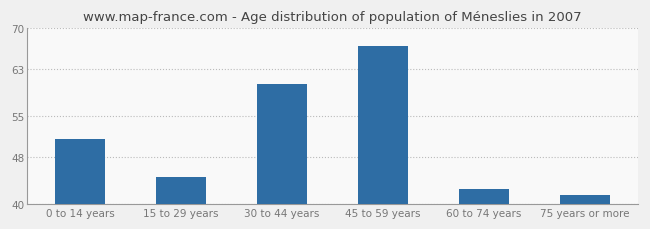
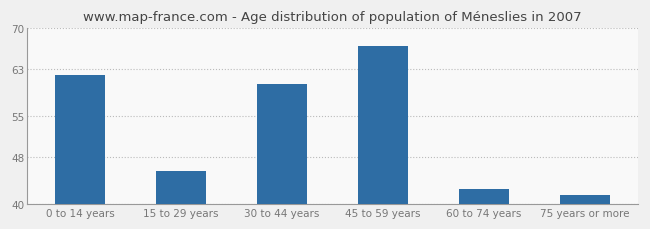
0 to 14 years: 51.0 -> 62.0
15 to 29 years: 44.5 -> 45.6
